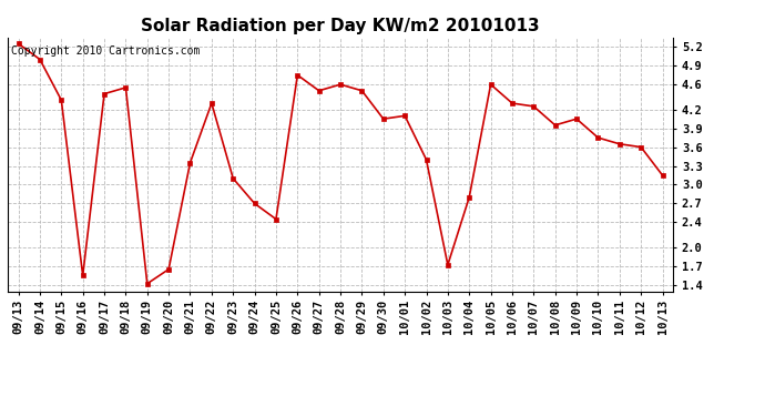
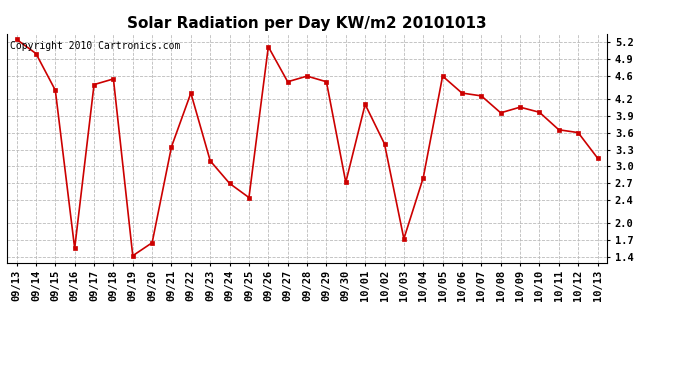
09/26: 4.75 -> 5.12
09/30: 4.05 -> 2.72
10/10: 3.75 -> 3.96
